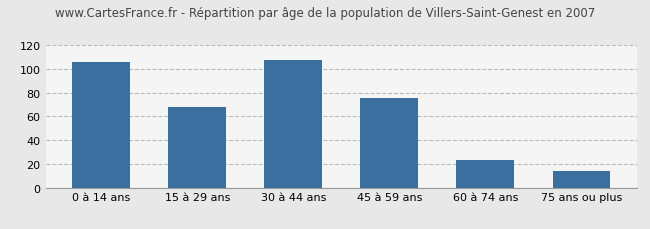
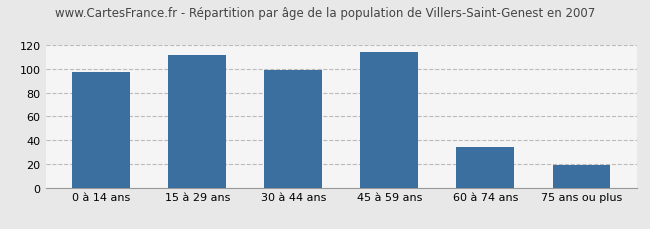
0 à 14 ans: 106 -> 97
15 à 29 ans: 68 -> 112
30 à 44 ans: 107 -> 99
45 à 59 ans: 75 -> 114
60 à 74 ans: 23 -> 34
75 ans ou plus: 14 -> 19
